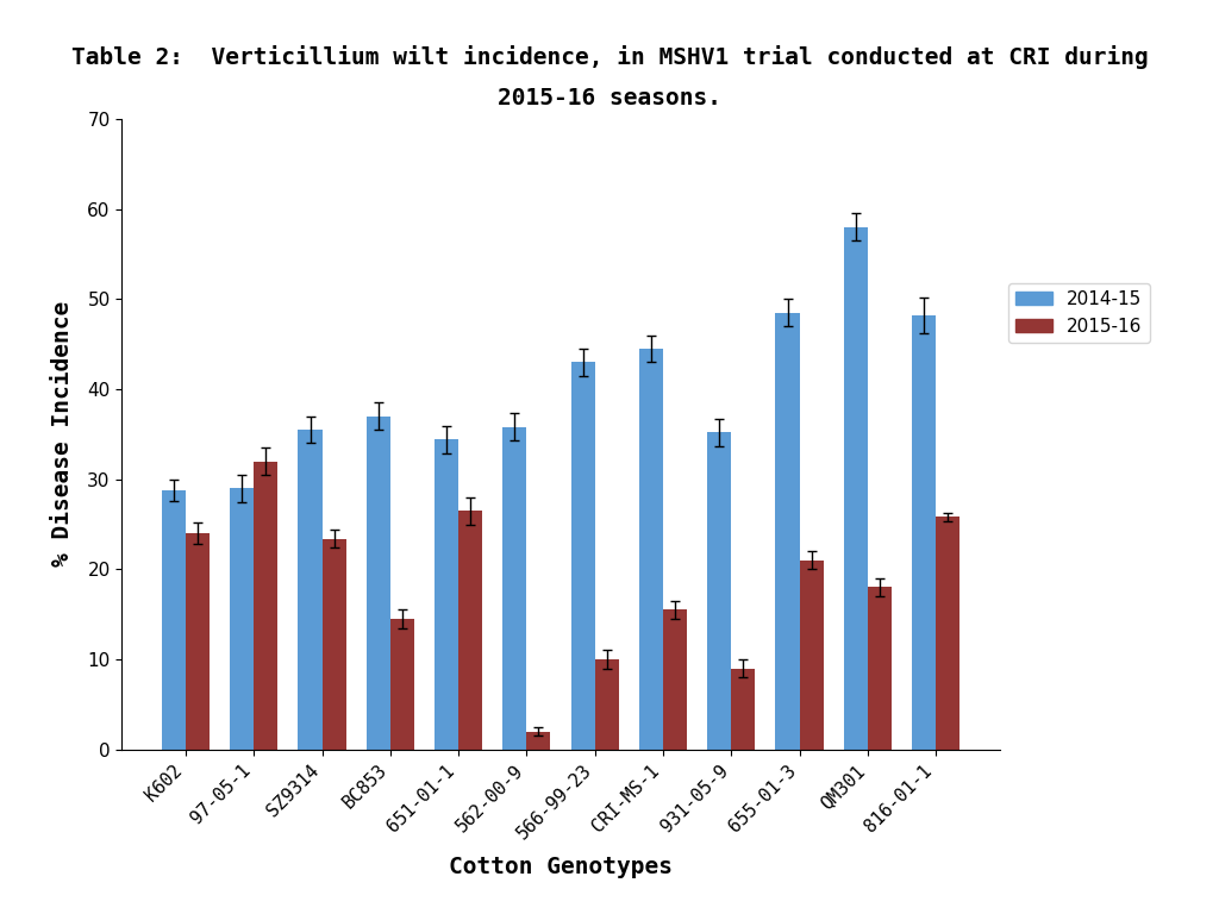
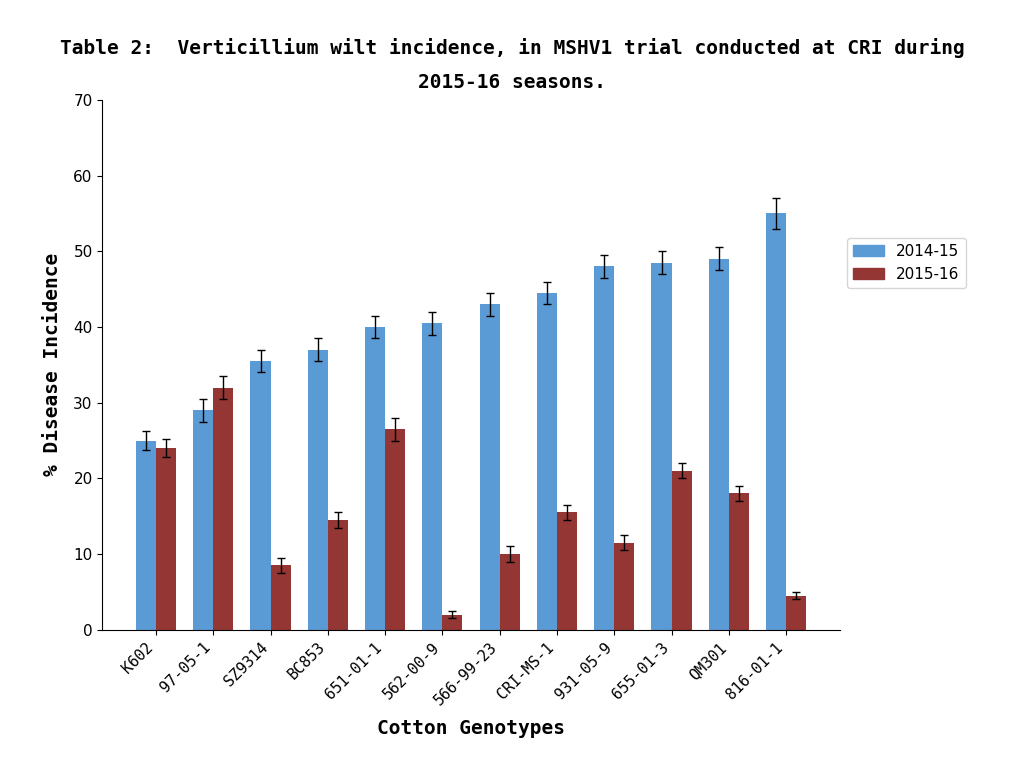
2014-15/K602: 28.8 -> 25.0
2015-16/SZ9314: 23.4 -> 8.5
2014-15/651-01-1: 34.4 -> 40.0
2014-15/562-00-9: 35.8 -> 40.5
2014-15/931-05-9: 35.2 -> 48.0
2015-16/931-05-9: 9.0 -> 11.5
2014-15/QM301: 58.0 -> 49.0
2014-15/816-01-1: 48.2 -> 55.0
2015-16/816-01-1: 25.8 -> 4.5
